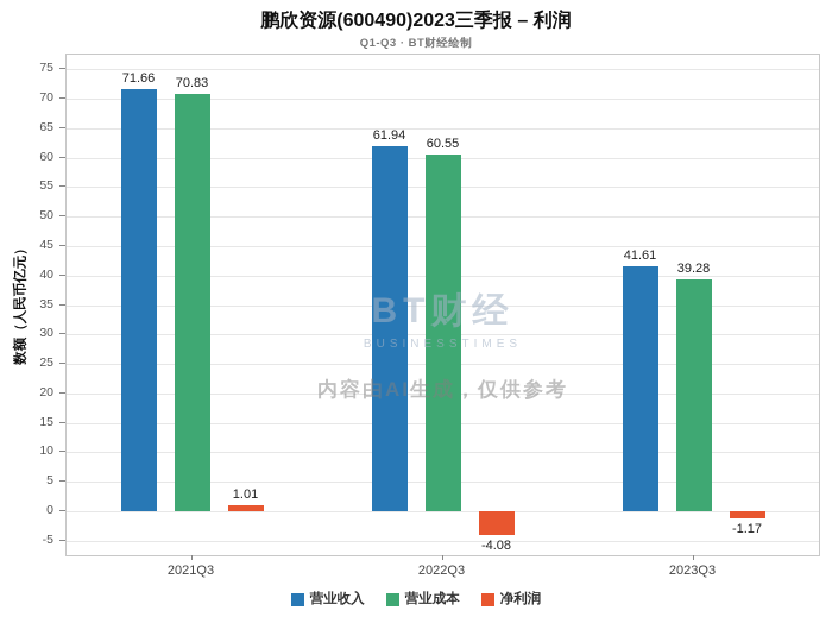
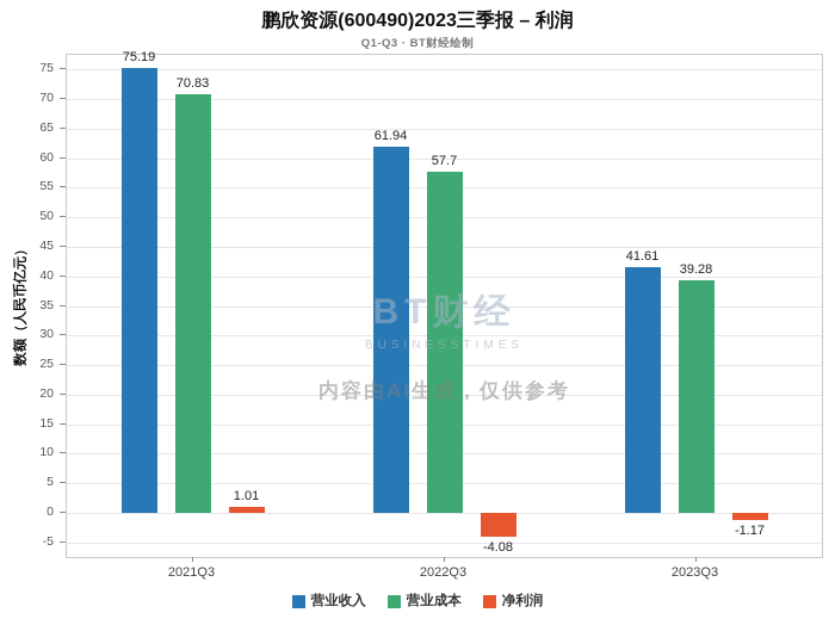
营业收入/2021Q3: 71.66 -> 75.19
营业成本/2022Q3: 60.55 -> 57.7
